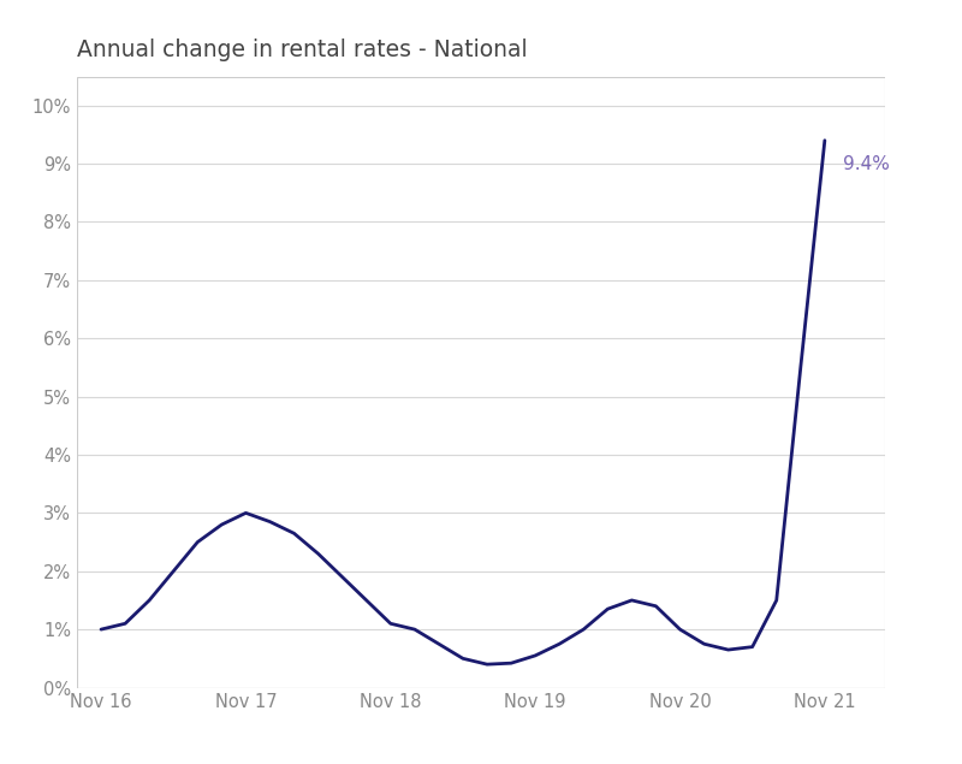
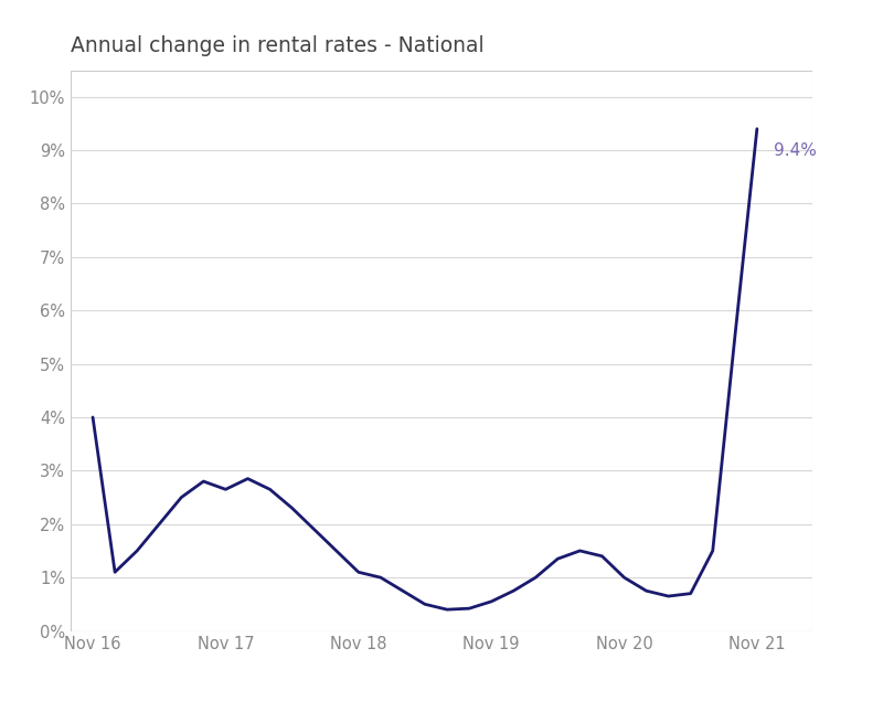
Nov 16: 1.00% -> 4.00%
Nov 17: 3.00% -> 2.65%
